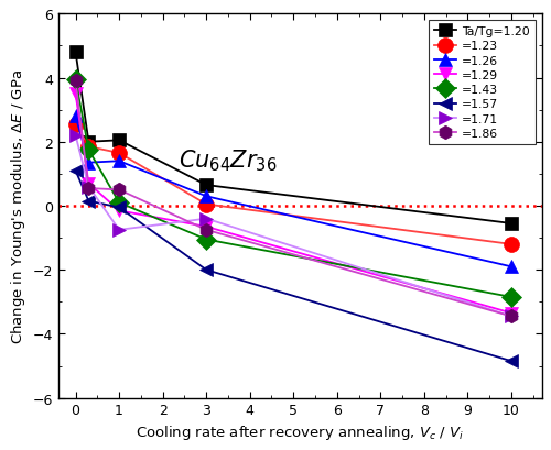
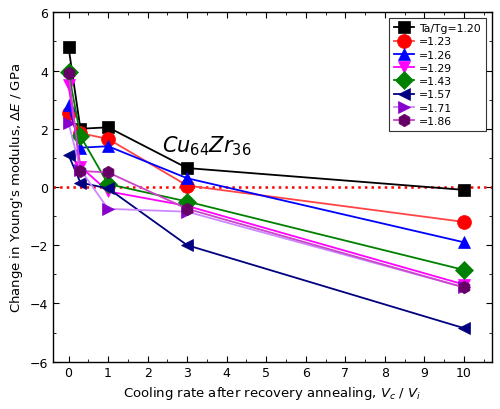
=1.43/3: -1.05 -> -0.50
=1.71/3: -0.40 -> -0.85
Ta/Tg=1.20/10: -0.55 -> -0.10
